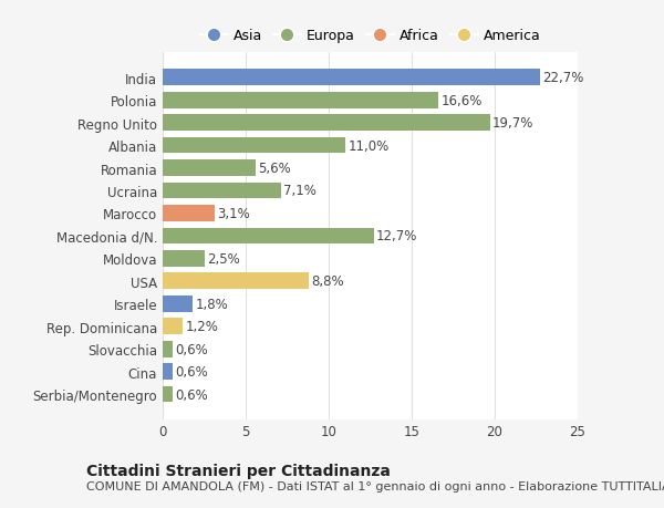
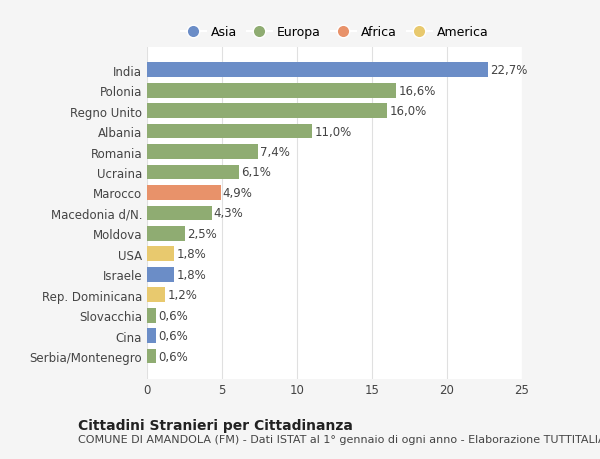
Regno Unito: 19,7% -> 16,0%
Romania: 5,6% -> 7,4%
Ucraina: 7,1% -> 6,1%
Marocco: 3,1% -> 4,9%
Macedonia d/N.: 12,7% -> 4,3%
USA: 8,8% -> 1,8%
